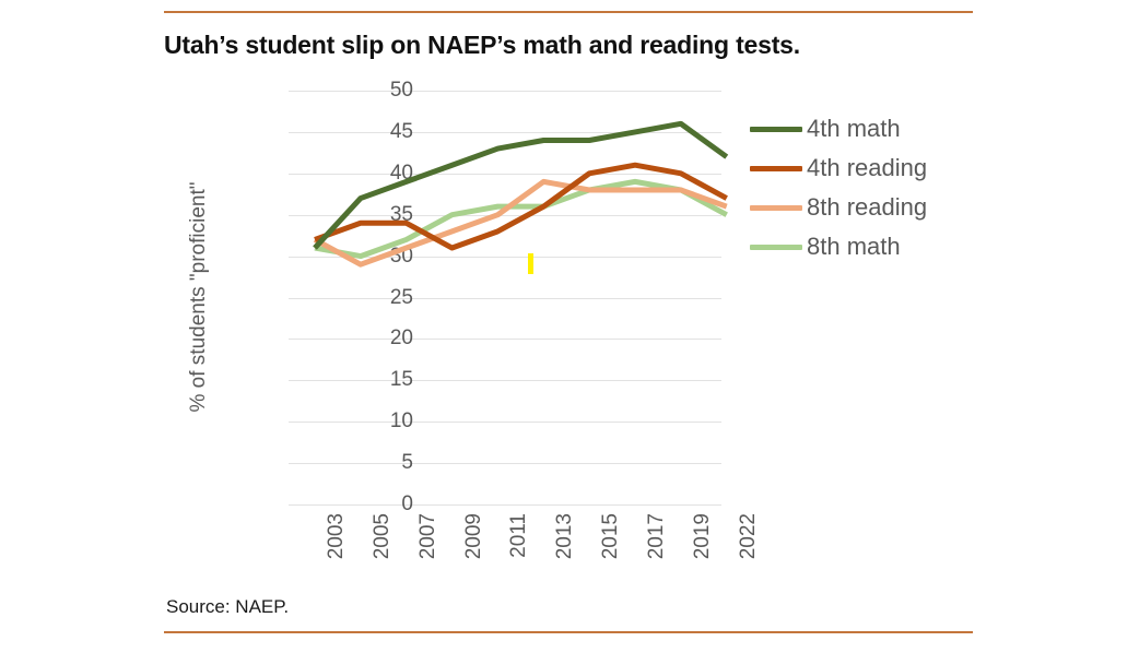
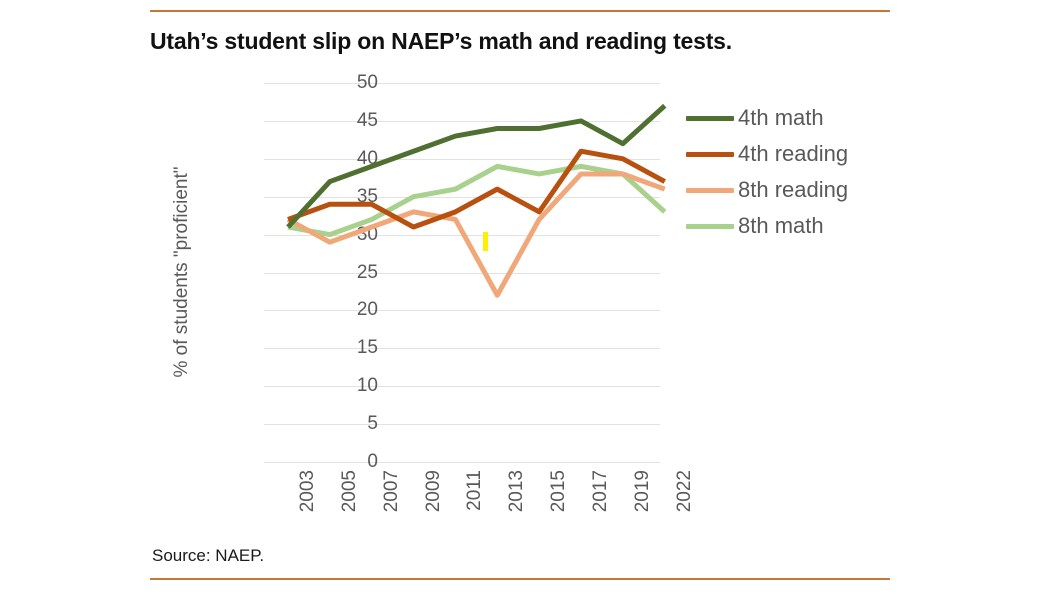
8th reading/2011: 35 -> 32
8th reading/2013: 39 -> 22
8th math/2013: 36 -> 39
4th reading/2015: 40 -> 33
8th reading/2015: 38 -> 32
4th math/2019: 46 -> 42
4th math/2022: 42 -> 47
8th math/2022: 35 -> 33
